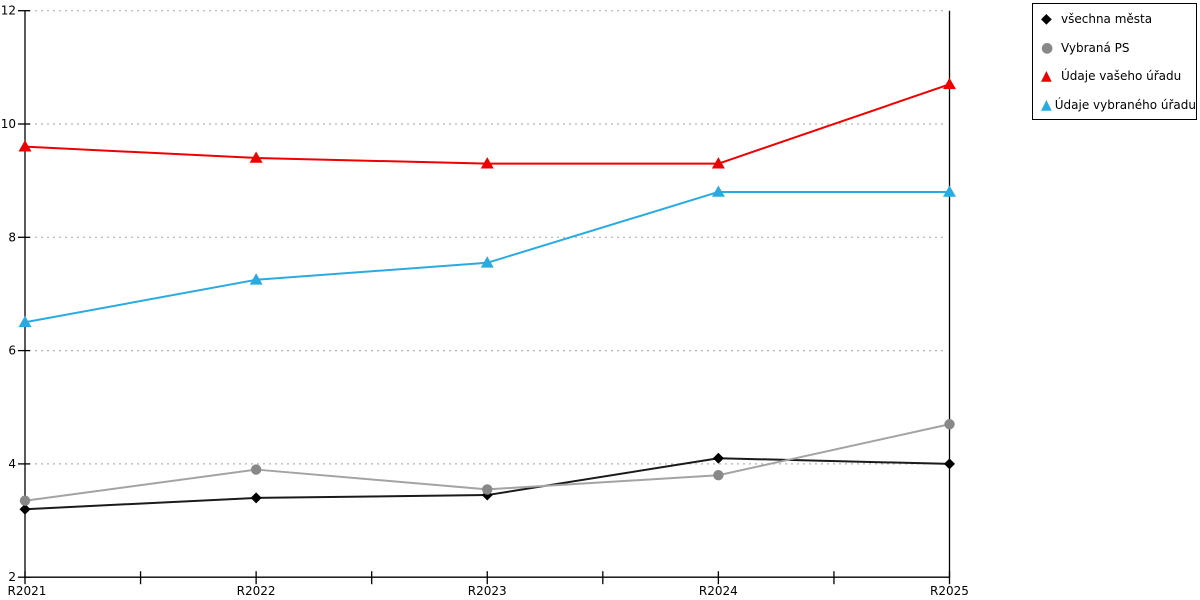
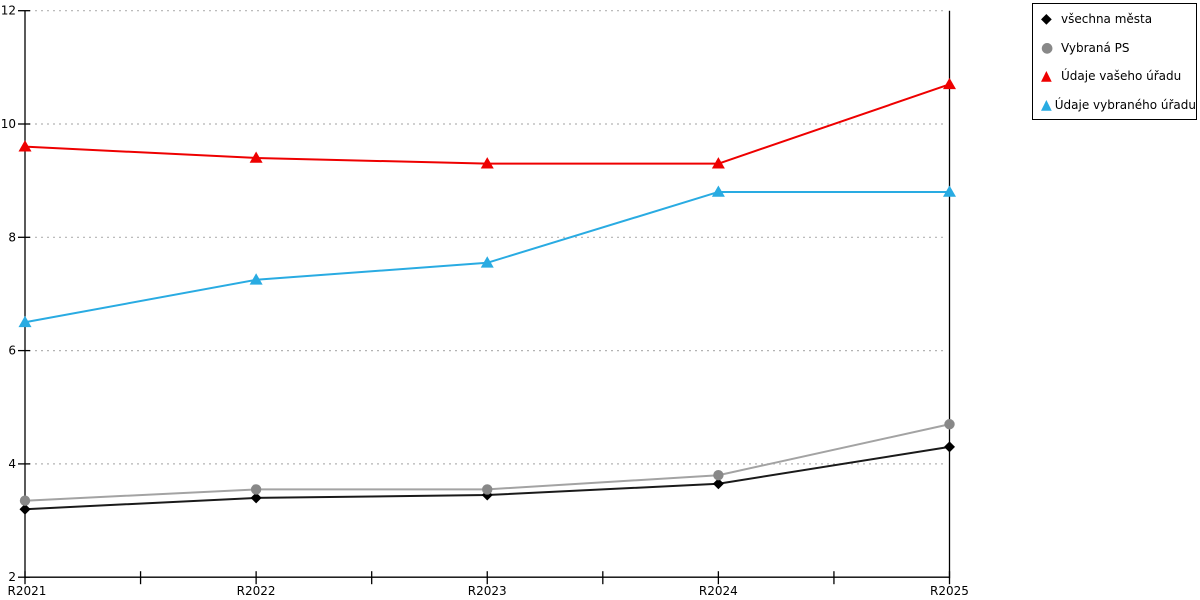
Vybraná PS/R2022: 3.9 -> 3.5
všechna města/R2024: 4.1 -> 3.6
všechna města/R2025: 4.0 -> 4.3
